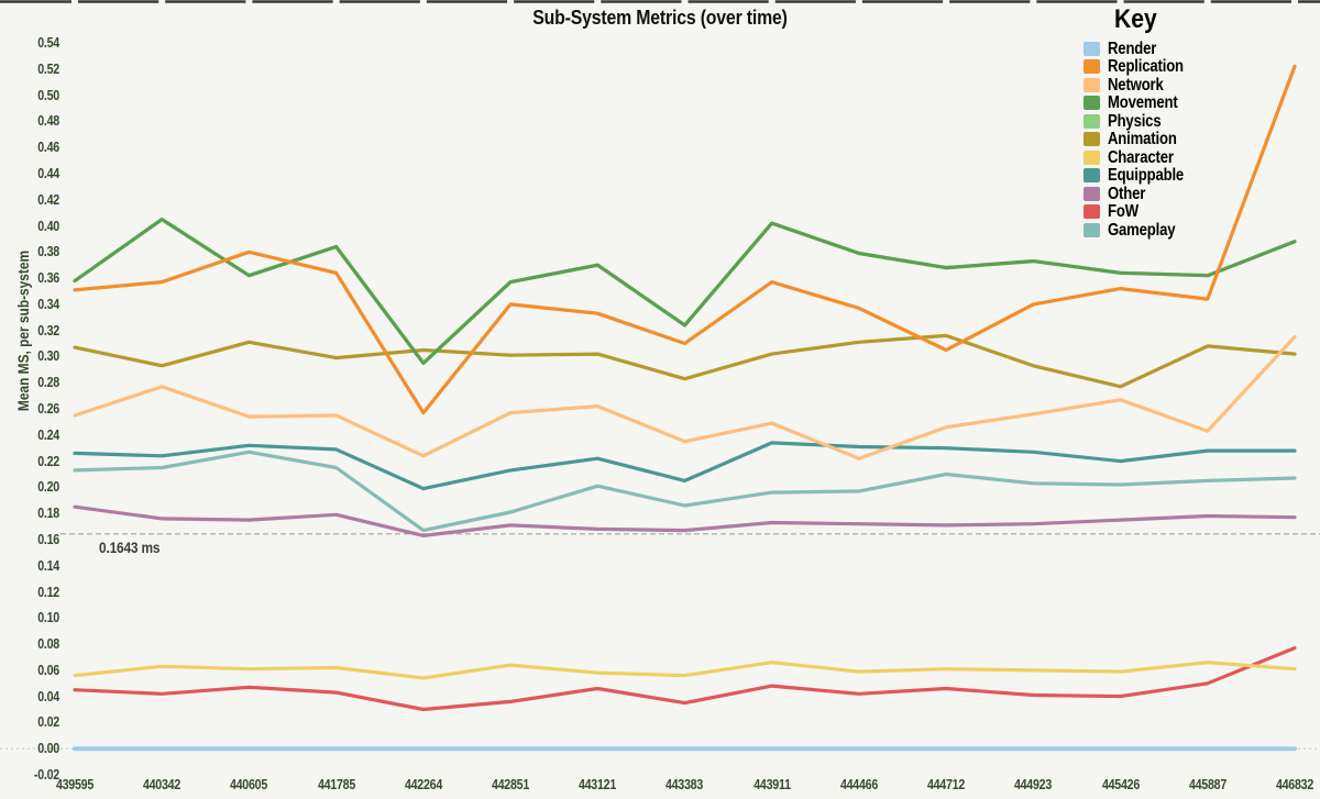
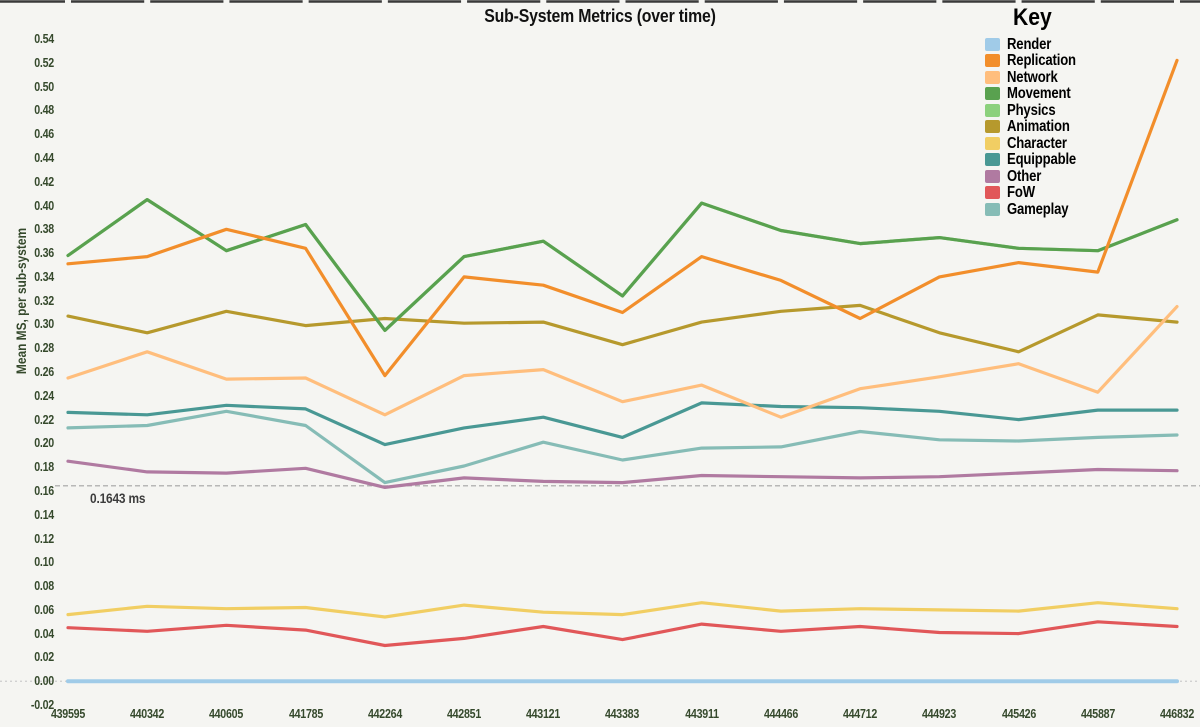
FoW/446832: 0.077 -> 0.046
